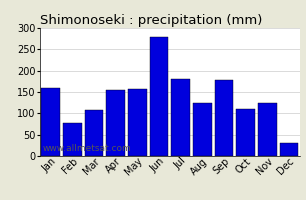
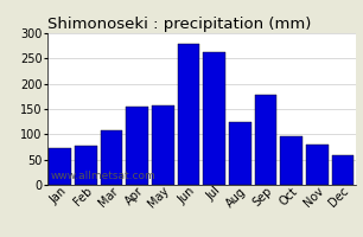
Jan: 160 -> 72
Jul: 180 -> 262
Oct: 110 -> 95
Nov: 125 -> 80
Dec: 30 -> 58
